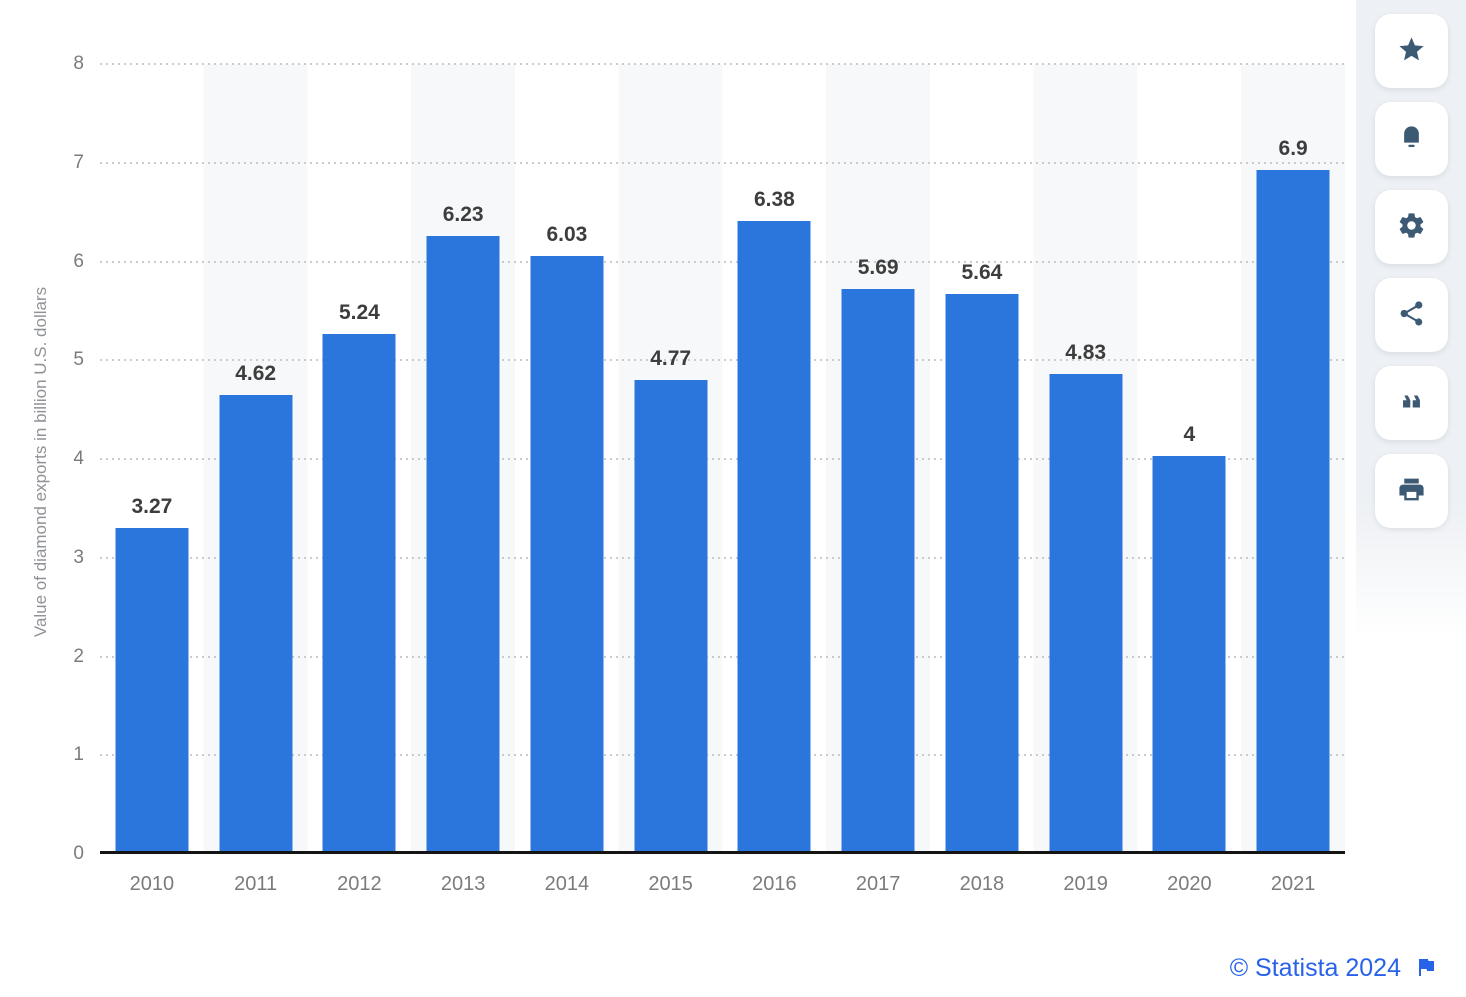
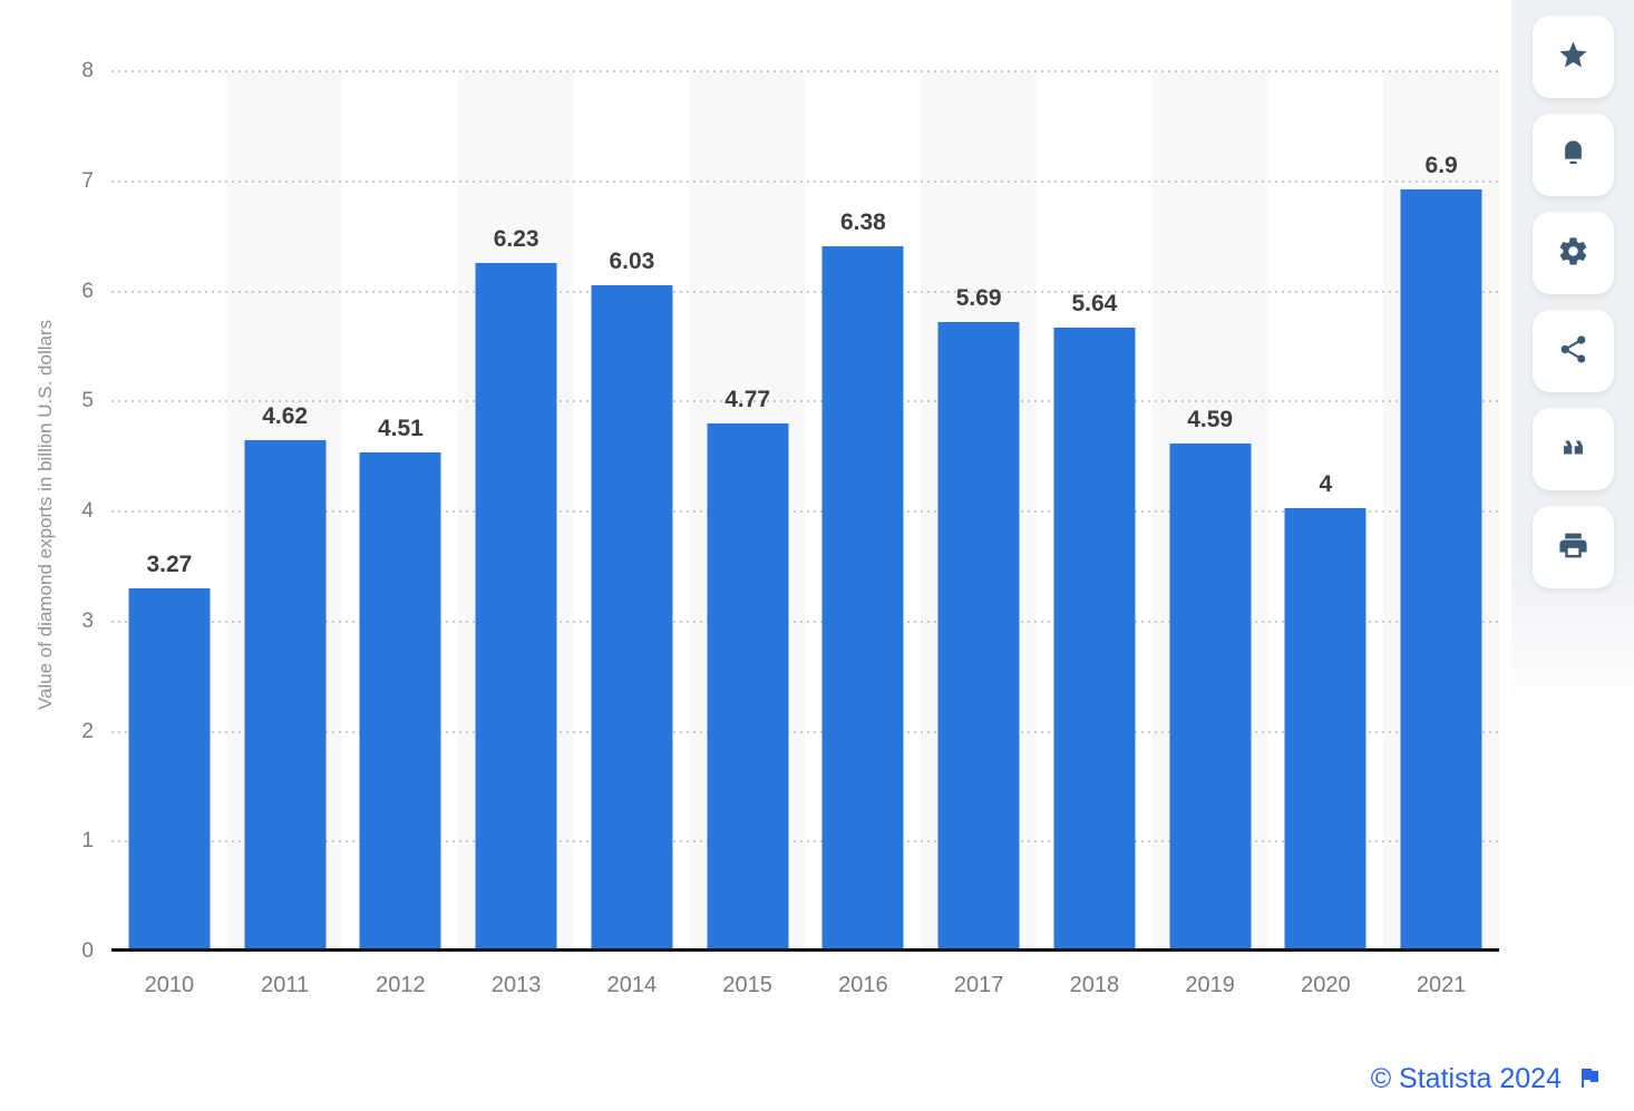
2012: 5.24 -> 4.51
2019: 4.83 -> 4.59
